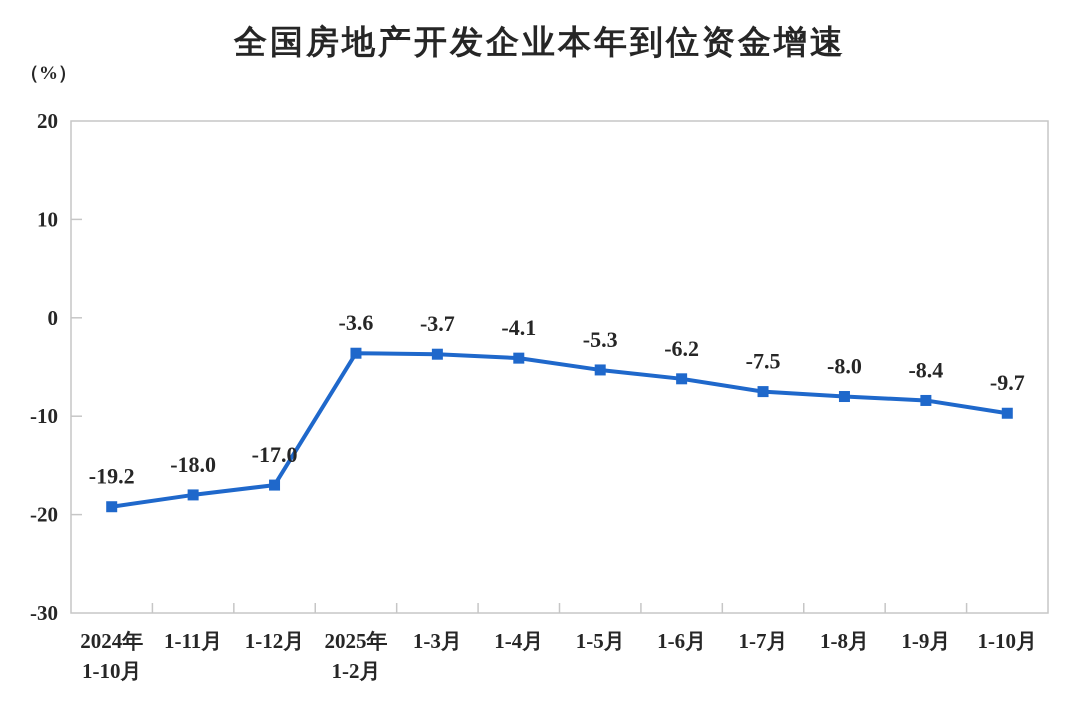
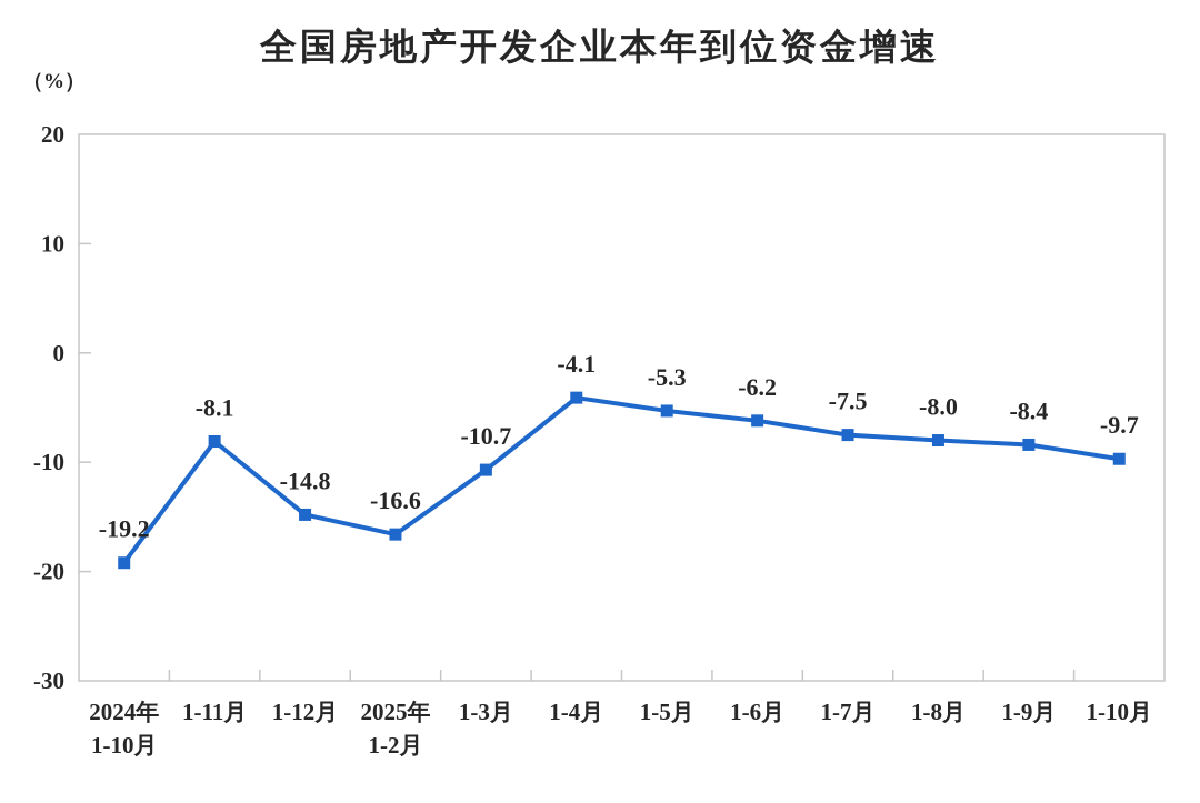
1-11月: -18.0 -> -8.1
1-12月: -17.0 -> -14.8
2025年 1-2月: -3.6 -> -16.6
1-3月: -3.7 -> -10.7
